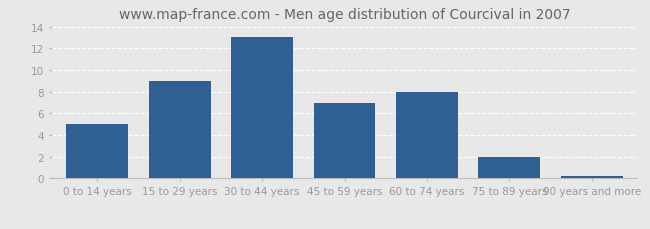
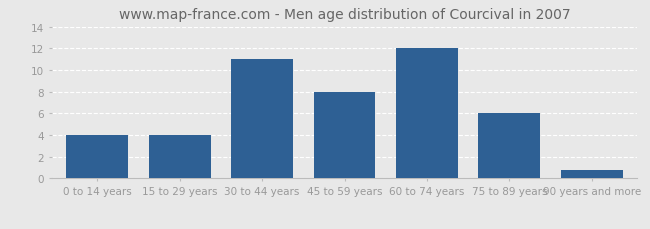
0 to 14 years: 5.0 -> 4.0
15 to 29 years: 9.0 -> 4.0
30 to 44 years: 13.0 -> 11.0
45 to 59 years: 7.0 -> 8.0
60 to 74 years: 8.0 -> 12.0
75 to 89 years: 2.0 -> 6.0
90 years and more: 0.2 -> 0.8
